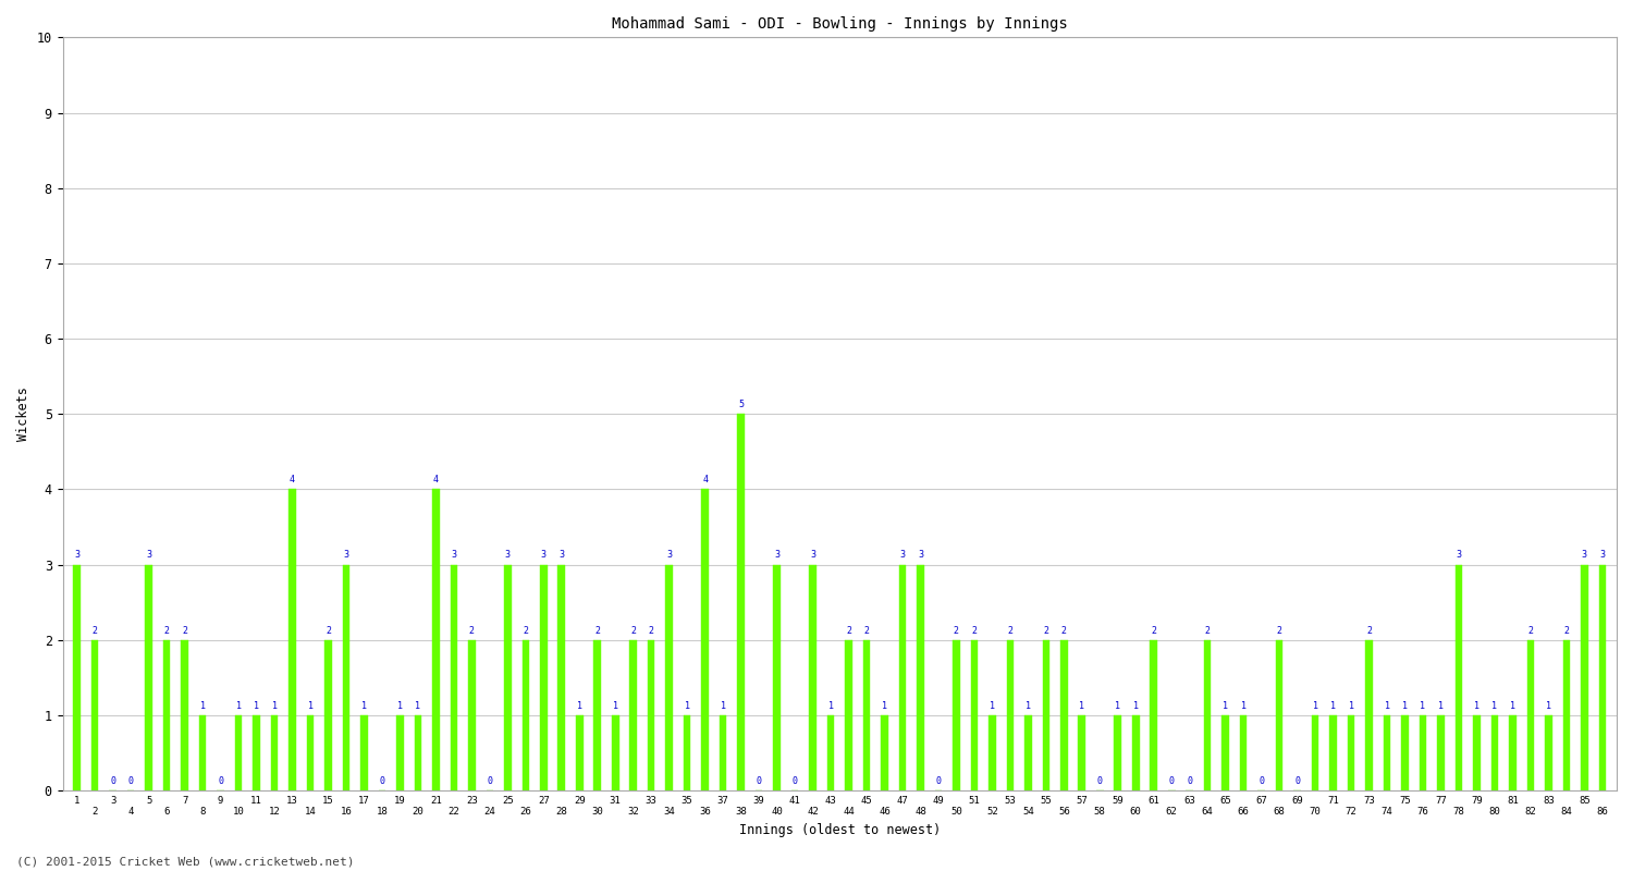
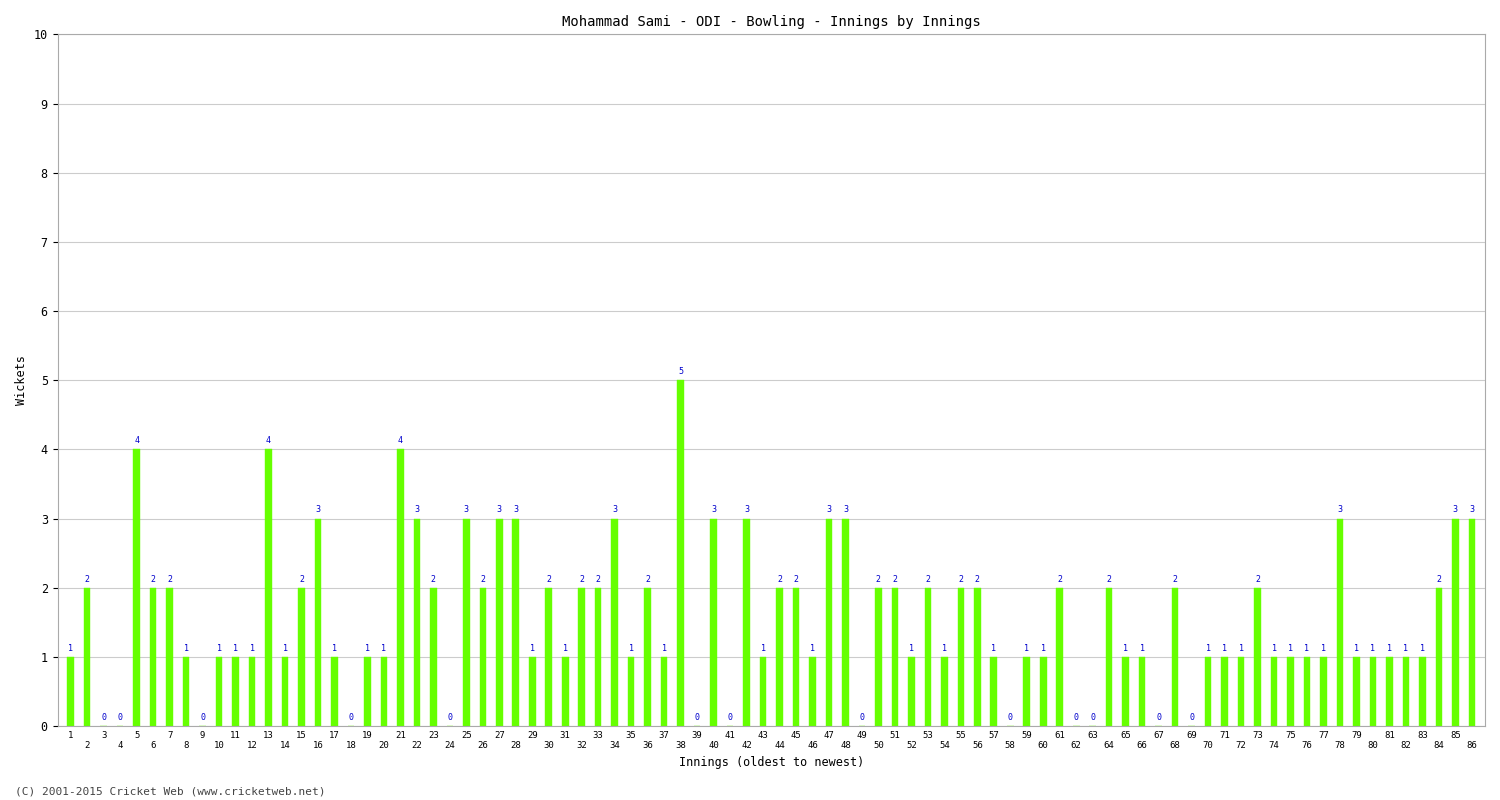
1: 3 -> 1
5: 3 -> 4
36: 4 -> 2
82: 2 -> 1
